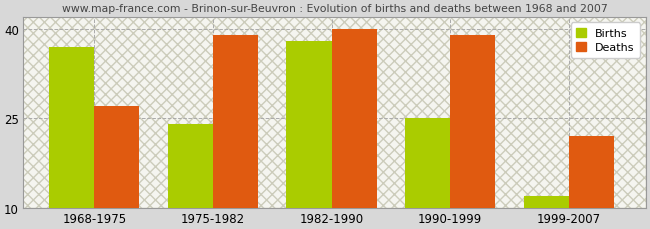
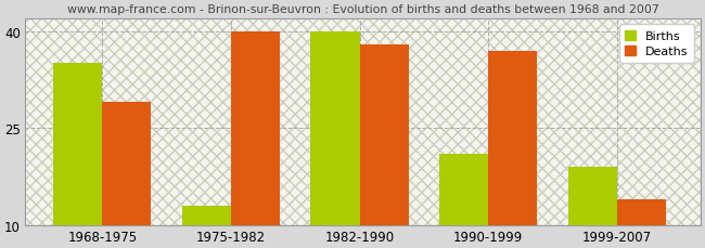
Births/1968-1975: 37 -> 35
Deaths/1968-1975: 27 -> 29
Births/1975-1982: 24 -> 13
Deaths/1975-1982: 39 -> 40
Births/1982-1990: 38 -> 40
Deaths/1982-1990: 40 -> 38
Births/1990-1999: 25 -> 21
Deaths/1990-1999: 39 -> 37
Births/1999-2007: 12 -> 19
Deaths/1999-2007: 22 -> 14
